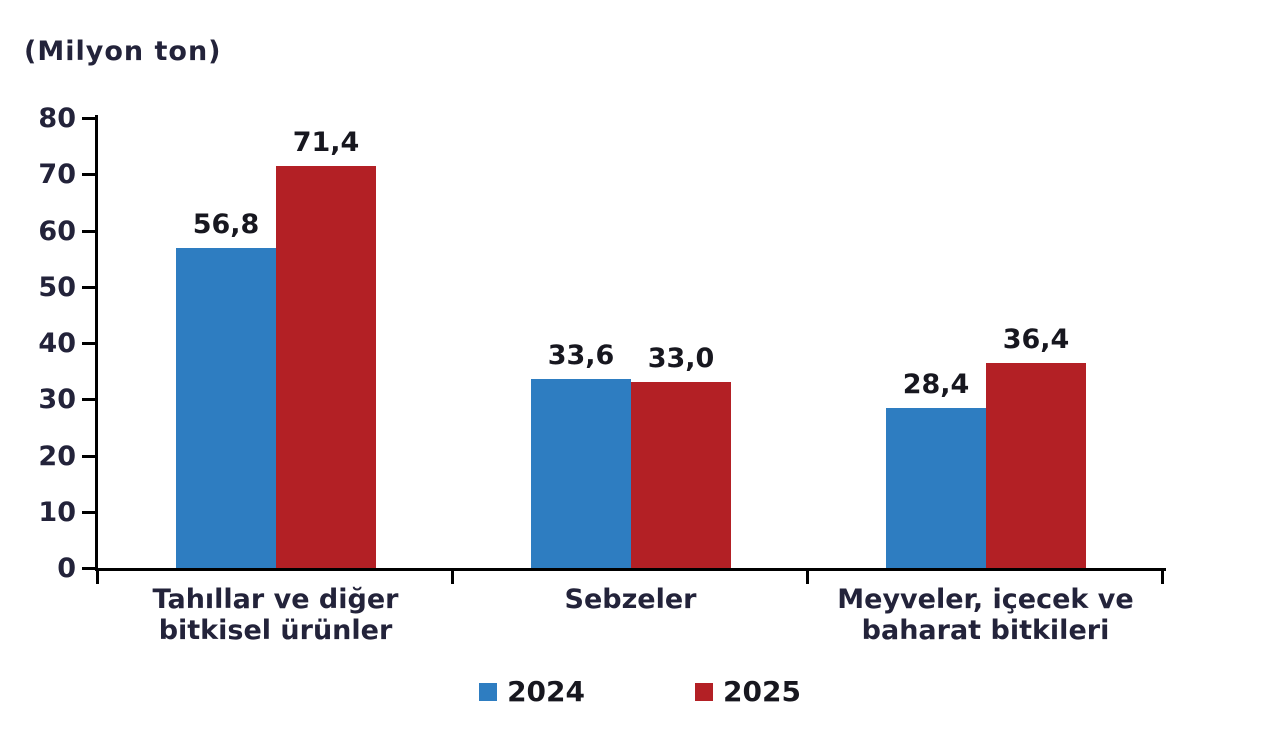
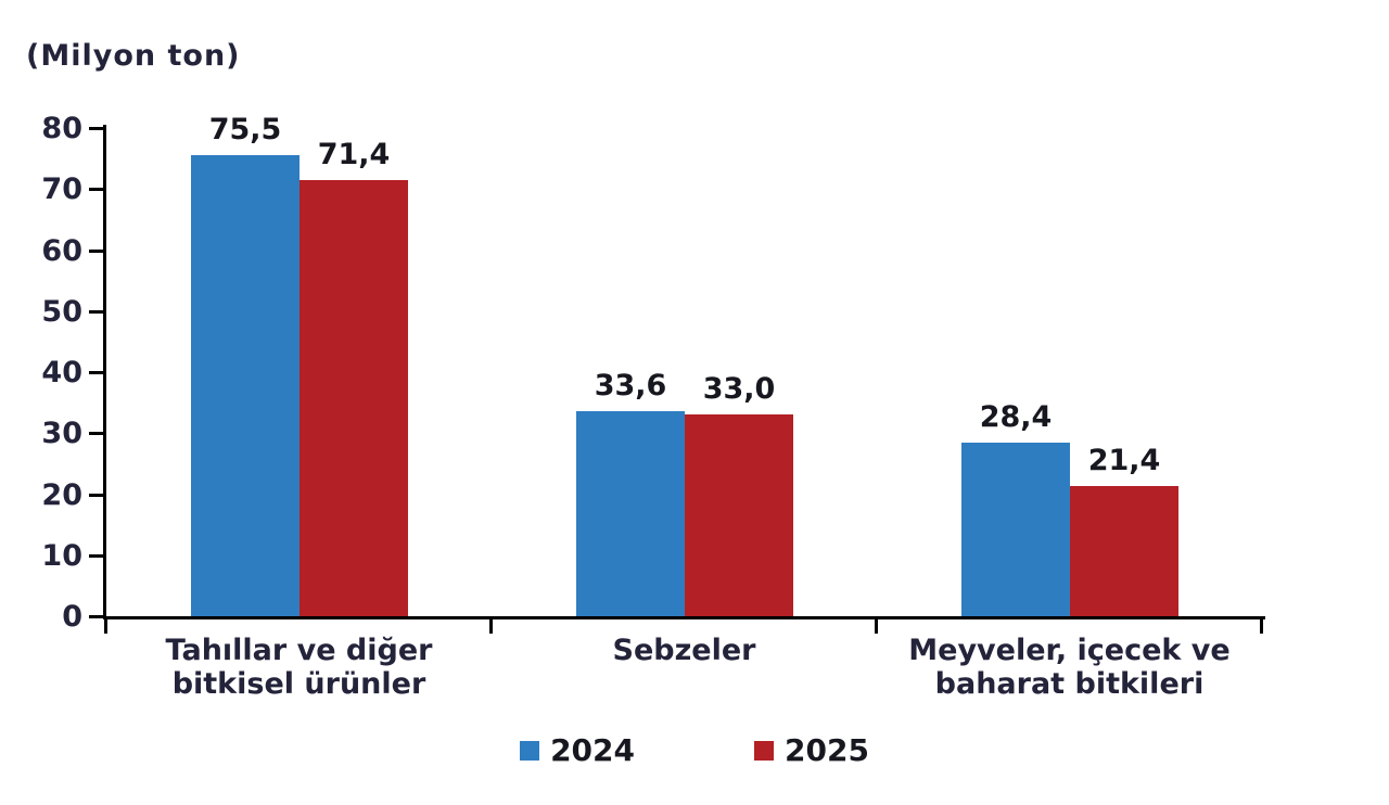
2024/Tahıllar ve diğer bitkisel ürünler: 56,8 -> 75,5
2025/Meyveler, içecek ve baharat bitkileri: 36,4 -> 21,4
